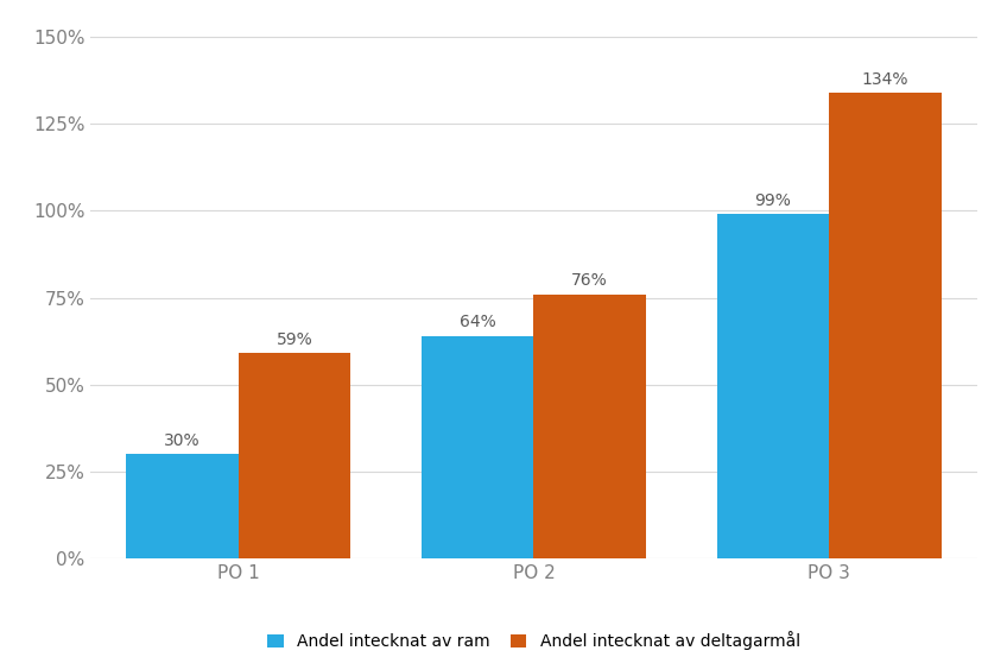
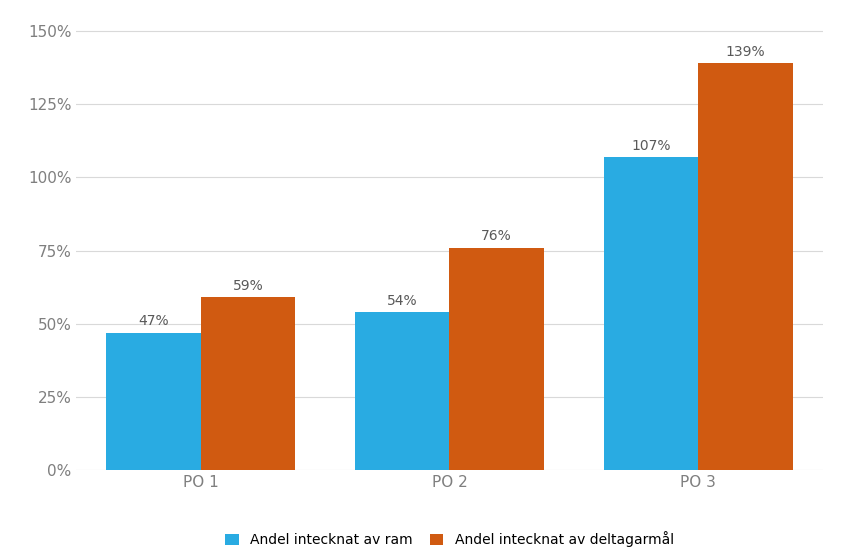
Andel intecknat av ram/PO 1: 30% -> 47%
Andel intecknat av ram/PO 2: 64% -> 54%
Andel intecknat av ram/PO 3: 99% -> 107%
Andel intecknat av deltagarmål/PO 3: 134% -> 139%
